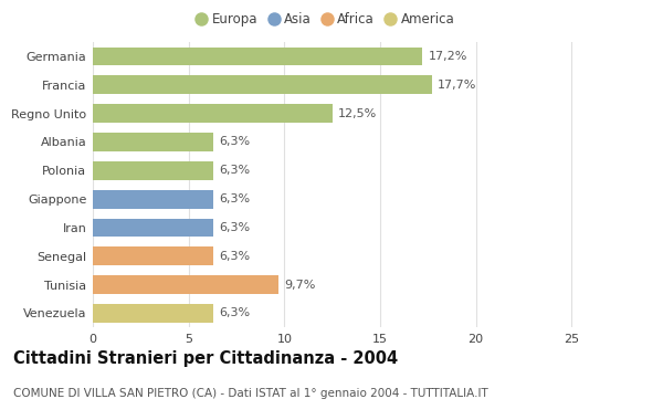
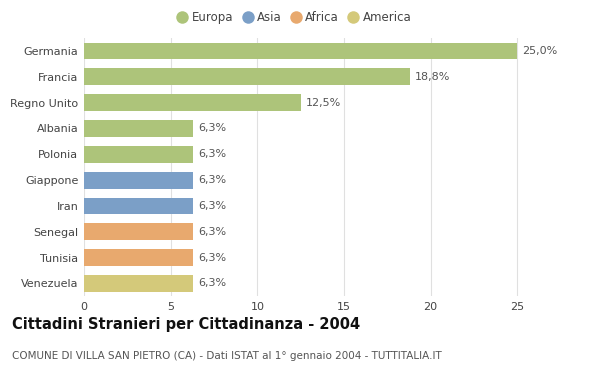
Germania: 17,2% -> 25,0%
Francia: 17,7% -> 18,8%
Tunisia: 9,7% -> 6,3%
